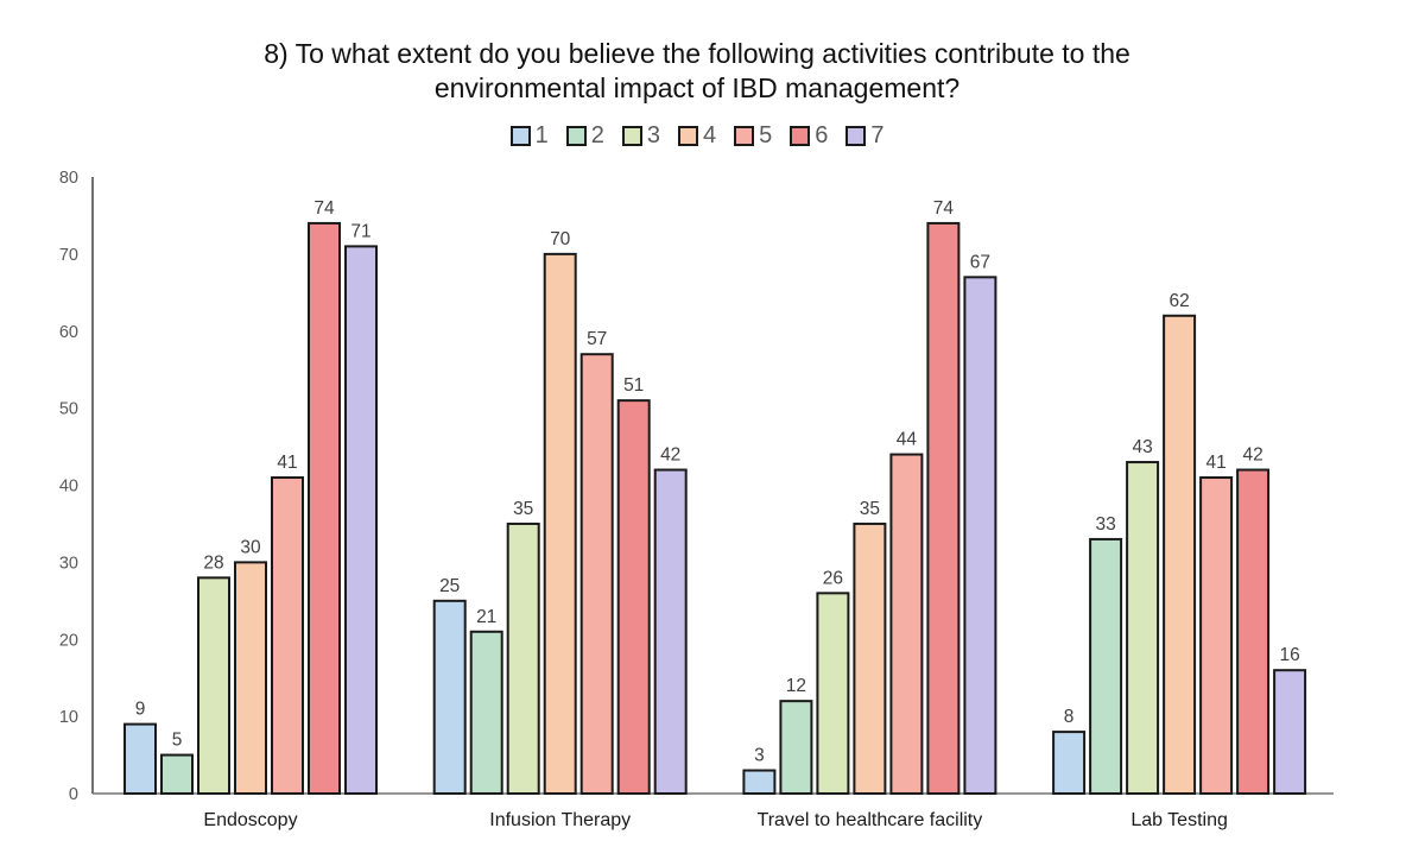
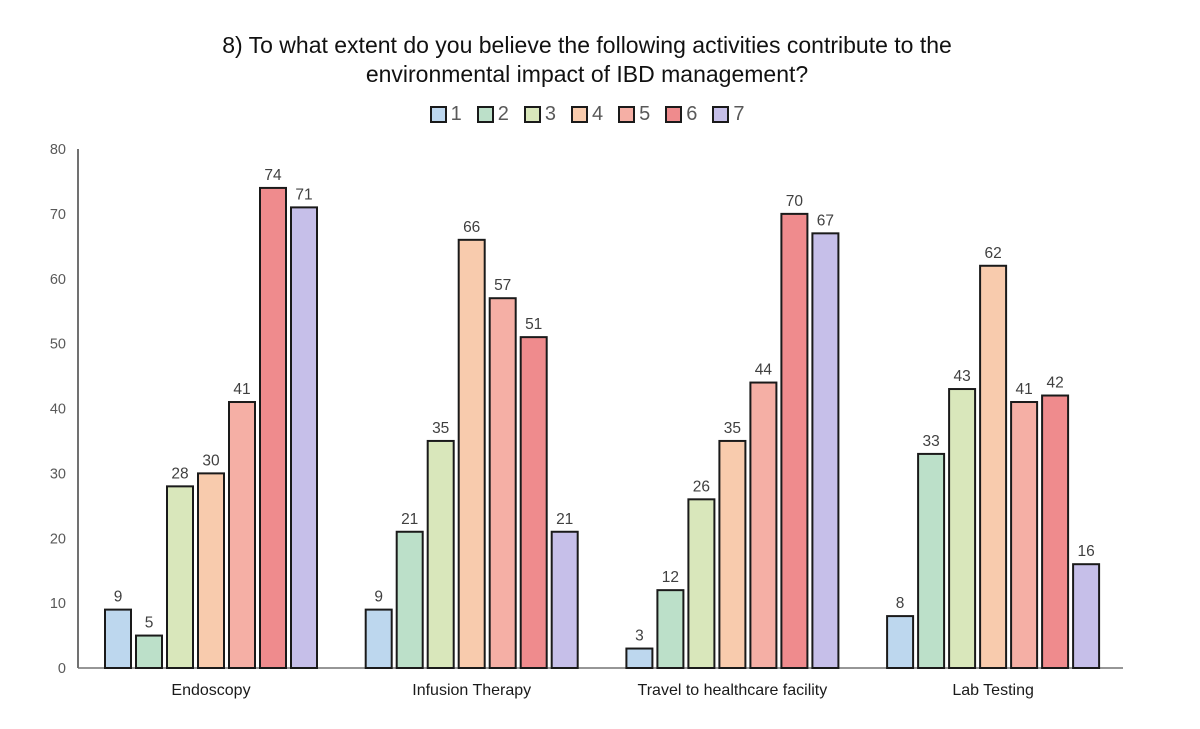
1/Infusion Therapy: 25 -> 9
4/Infusion Therapy: 70 -> 66
7/Infusion Therapy: 42 -> 21
6/Travel to healthcare facility: 74 -> 70
